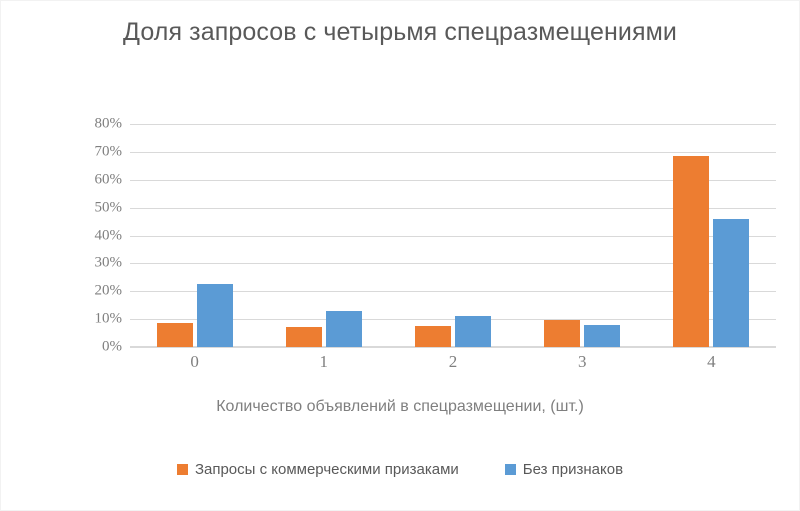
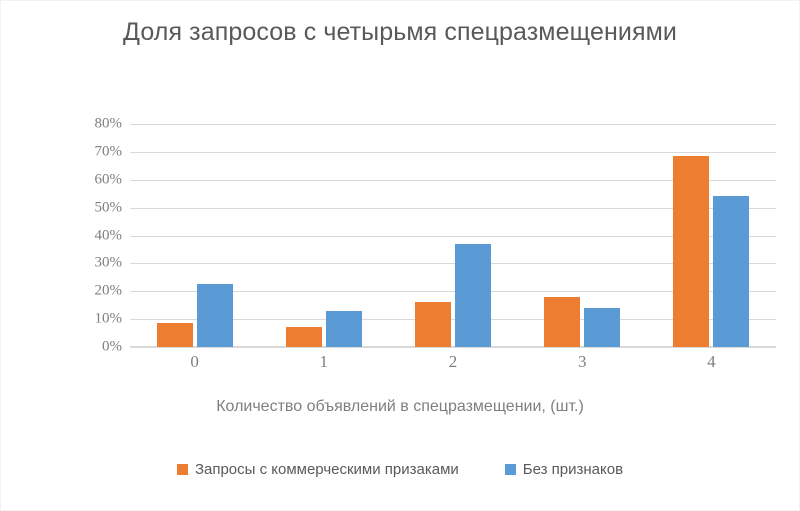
Запросы с коммерческими призаками/2: 8% -> 16%
Без признаков/2: 11% -> 37%
Запросы с коммерческими призаками/3: 10% -> 18%
Без признаков/3: 8% -> 14%
Без признаков/4: 46% -> 54%
